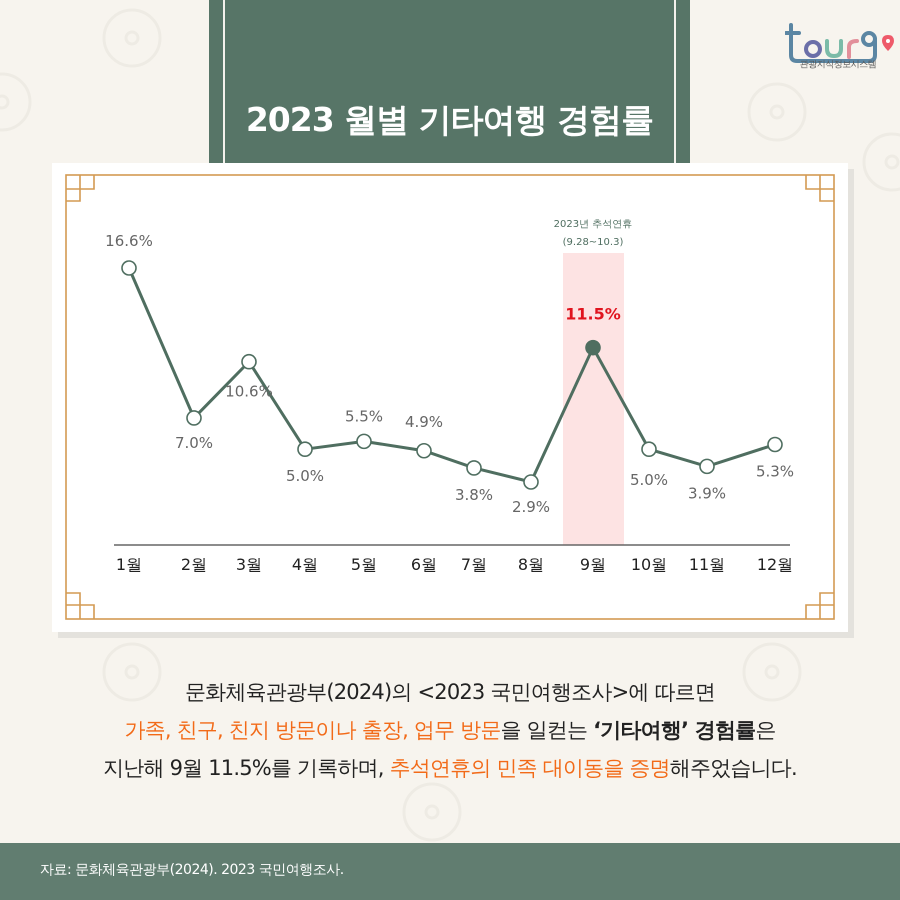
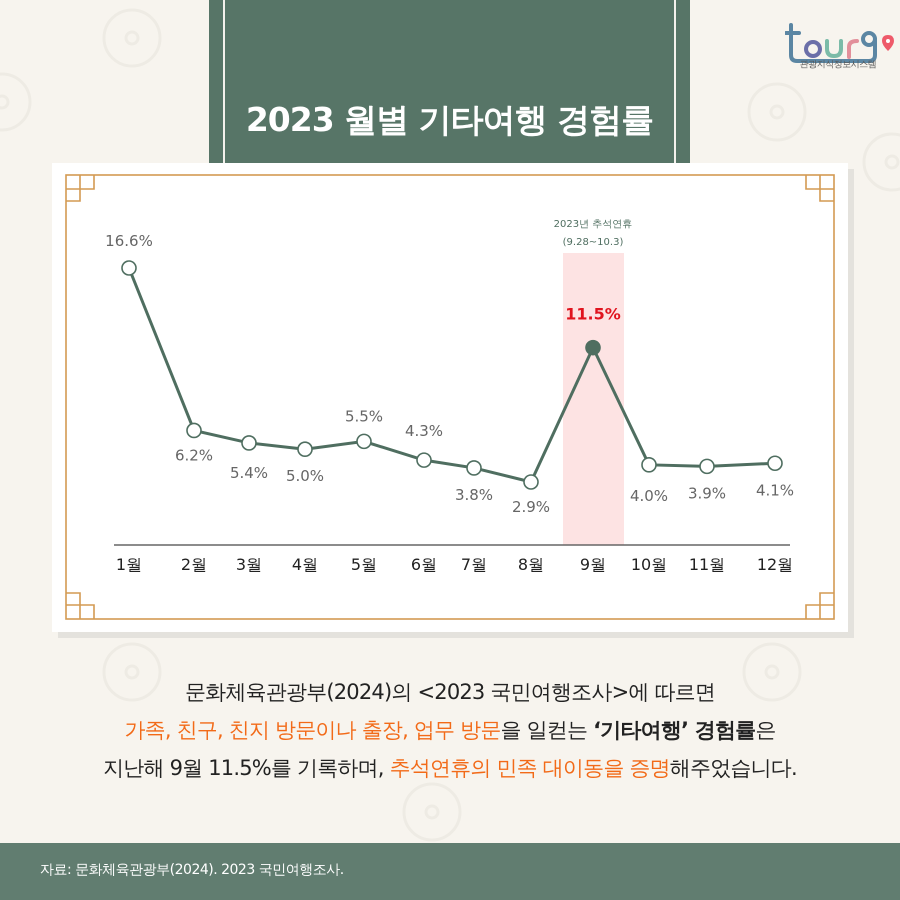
2월: 7.0% -> 6.2%
3월: 10.6% -> 5.4%
6월: 4.9% -> 4.3%
10월: 5.0% -> 4.0%
12월: 5.3% -> 4.1%
